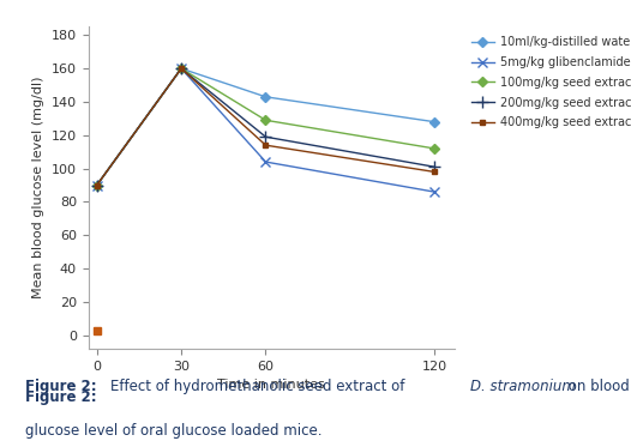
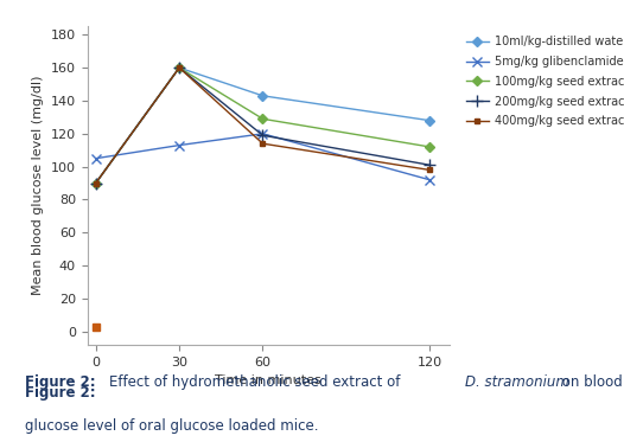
5mg/kg glibenclamide/0: 90 -> 105
5mg/kg glibenclamide/30: 160 -> 113
5mg/kg glibenclamide/60: 104 -> 120
5mg/kg glibenclamide/120: 86 -> 92
